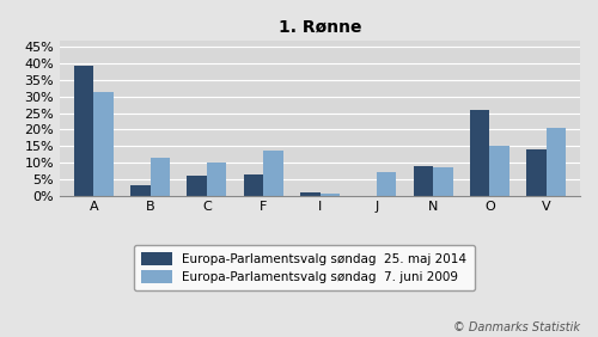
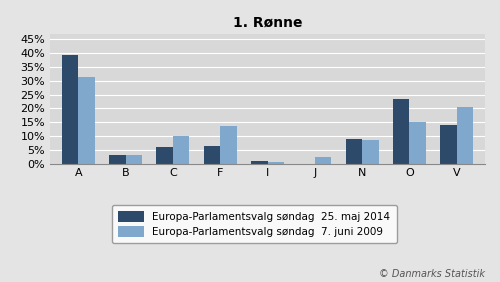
Europa-Parlamentsvalg søndag 7. juni 2009/B: 11.5% -> 3.2%
Europa-Parlamentsvalg søndag 7. juni 2009/J: 7.0% -> 2.5%
Europa-Parlamentsvalg søndag 25. maj 2014/O: 26.0% -> 23.5%
